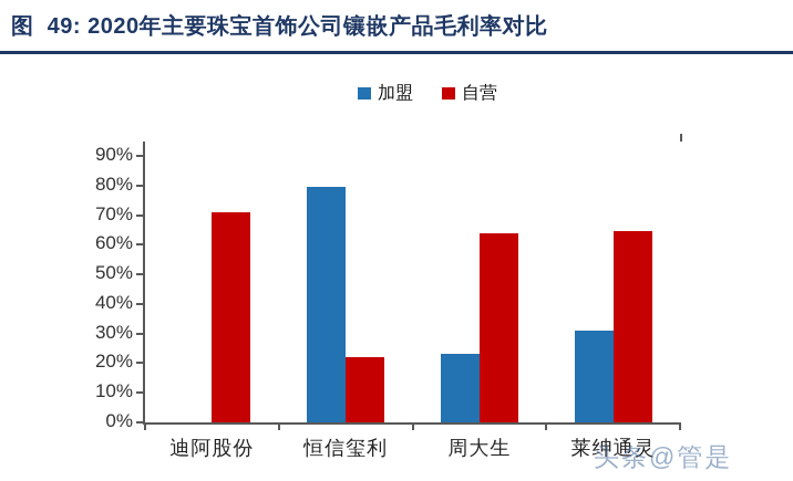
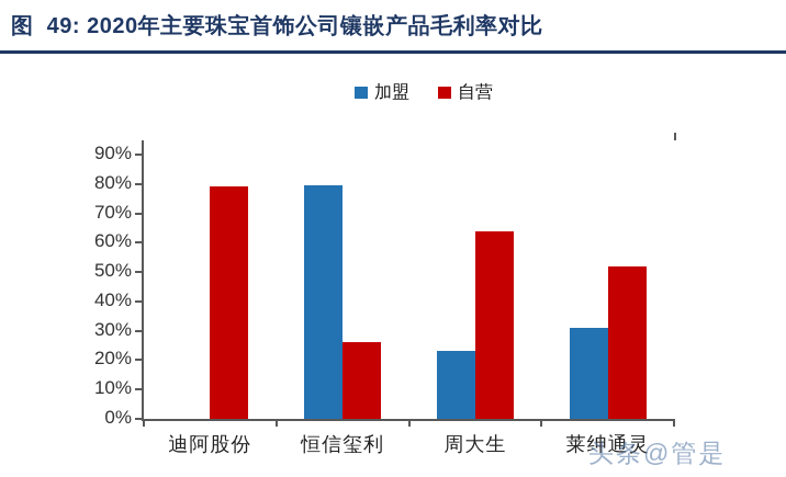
自营/迪阿股份: 71% -> 79%
自营/恒信玺利: 22% -> 26%
自营/莱绅通灵: 64% -> 52%
